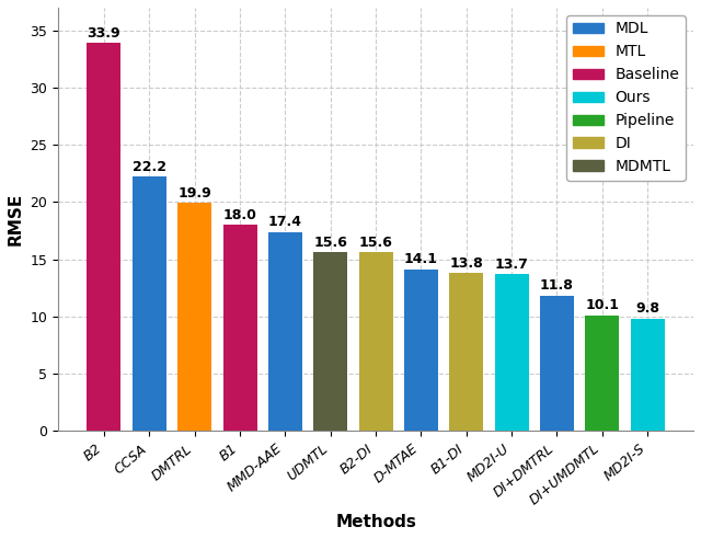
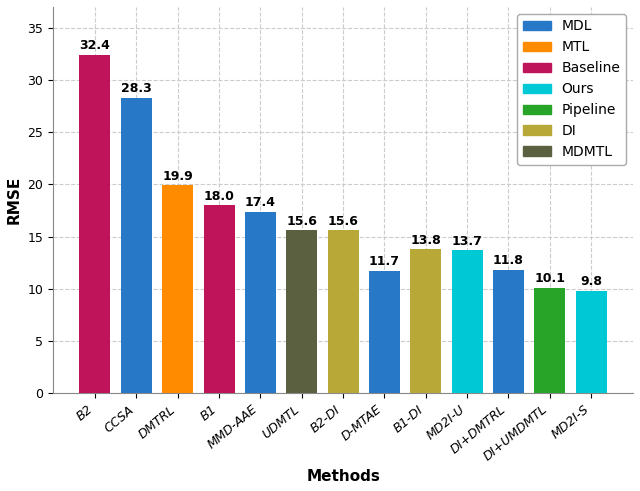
B2: 33.9 -> 32.4
CCSA: 22.2 -> 28.3
D-MTAE: 14.1 -> 11.7
